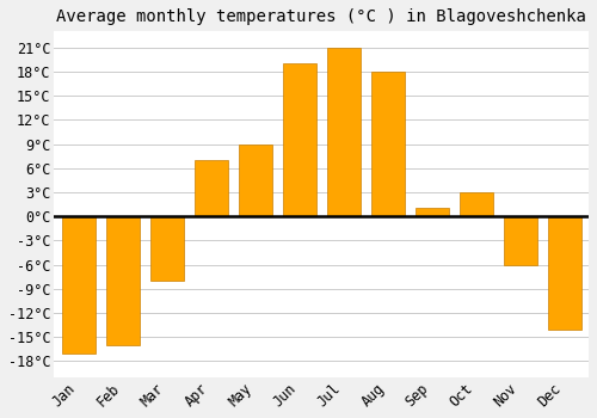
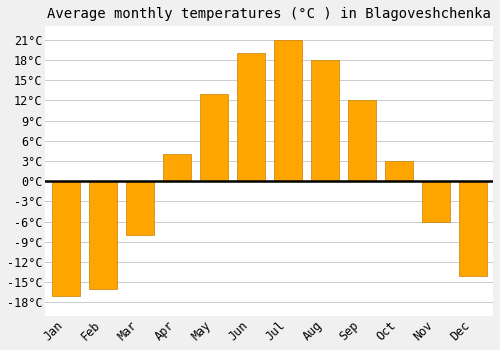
Apr: 7°C -> 4°C
May: 9°C -> 13°C
Sep: 1°C -> 12°C
